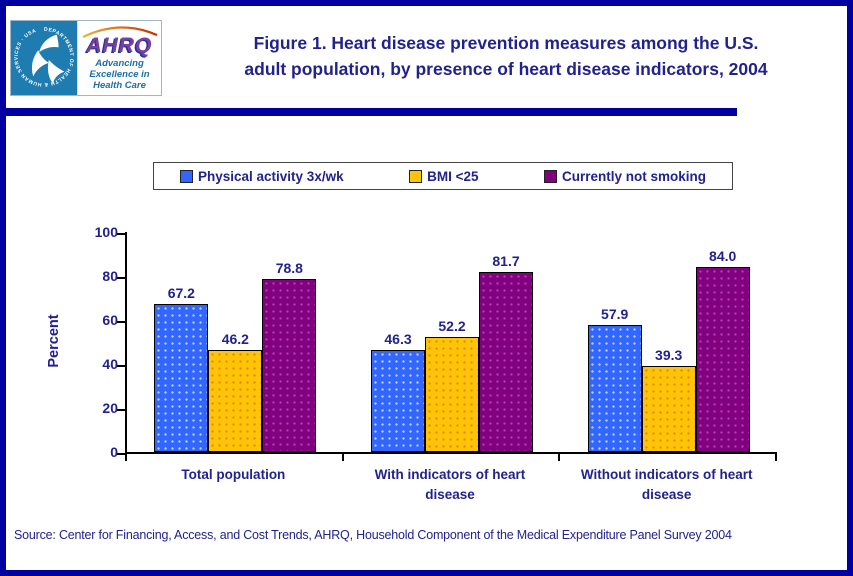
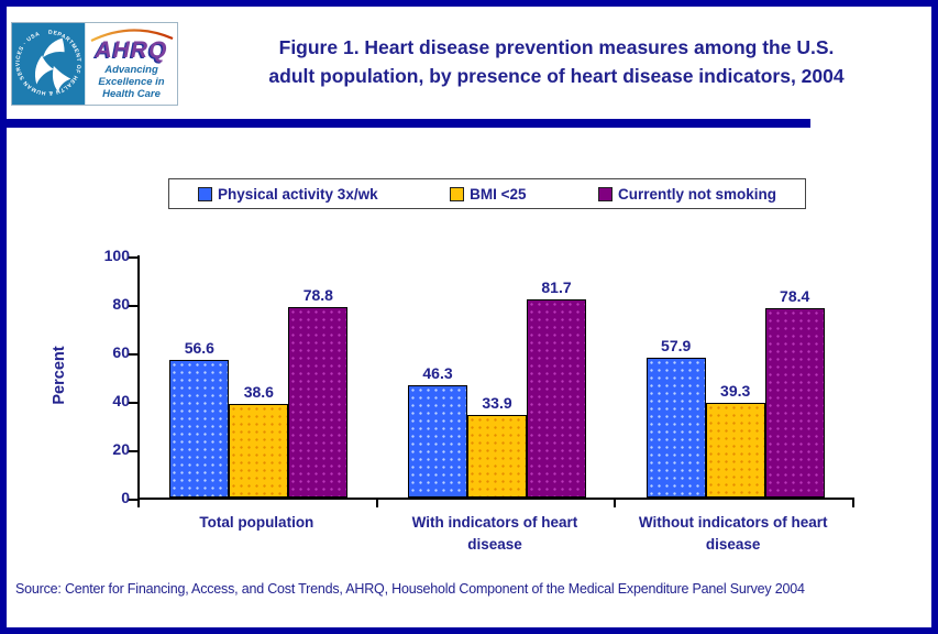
Physical activity 3x/wk/Total population: 67.2 -> 56.6
BMI <25/Total population: 46.2 -> 38.6
BMI <25/With indicators of heart disease: 52.2 -> 33.9
Currently not smoking/Without indicators of heart disease: 84.0 -> 78.4
